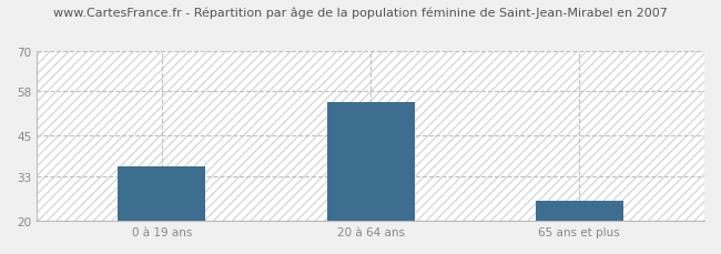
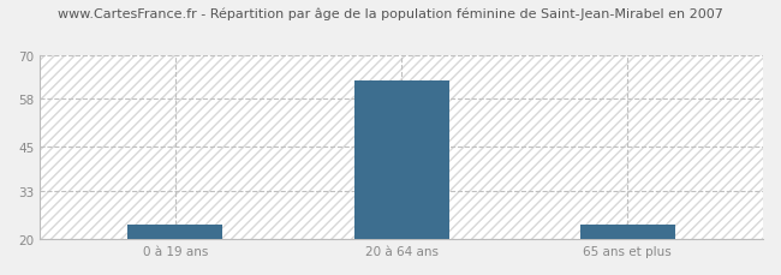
0 à 19 ans: 36 -> 24
20 à 64 ans: 55 -> 63
65 ans et plus: 26 -> 24
